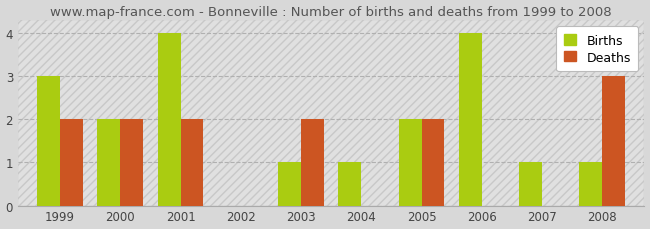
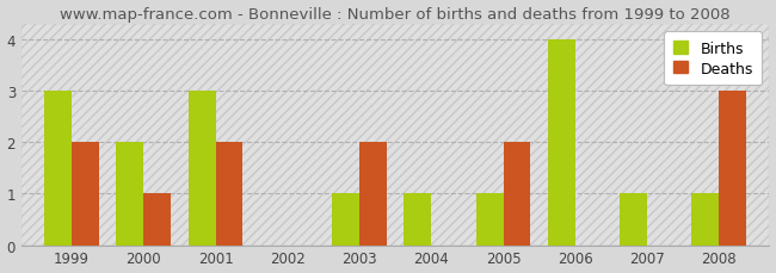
Deaths/2000: 2 -> 1
Births/2001: 4 -> 3
Births/2005: 2 -> 1
